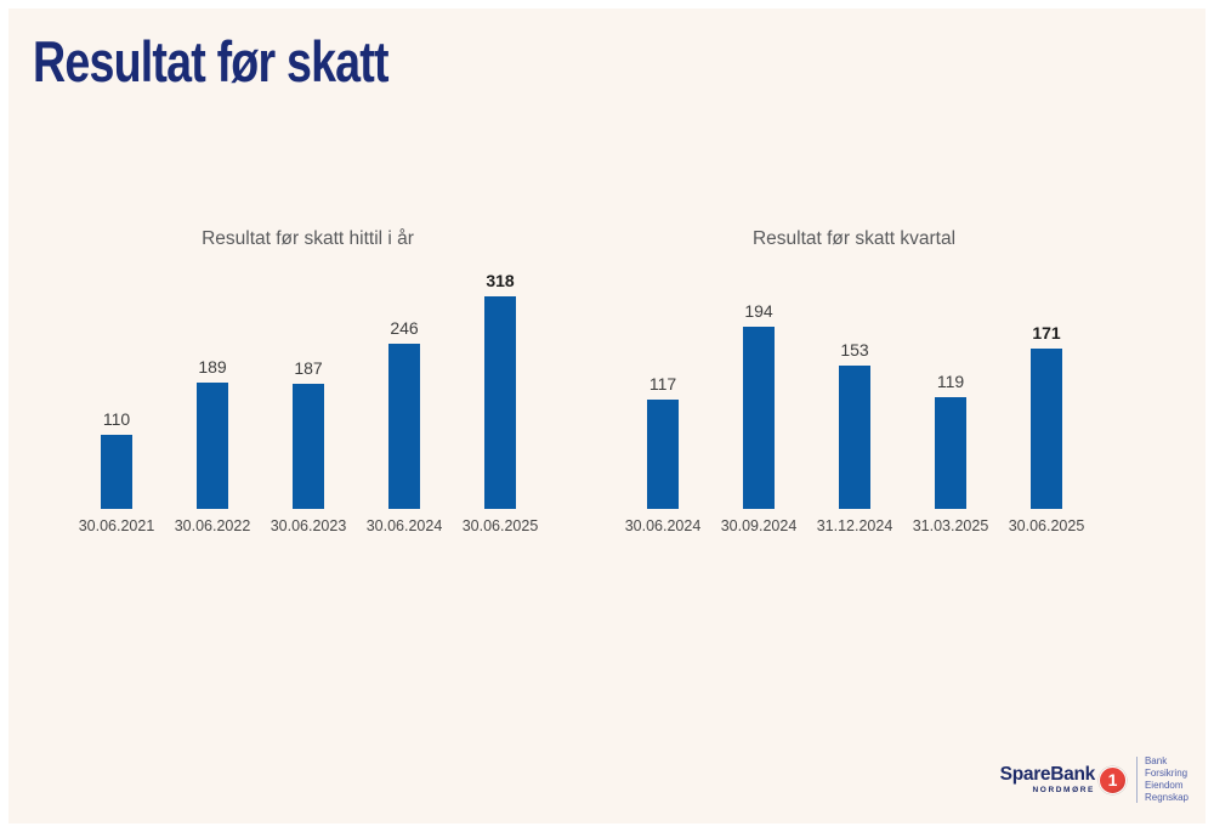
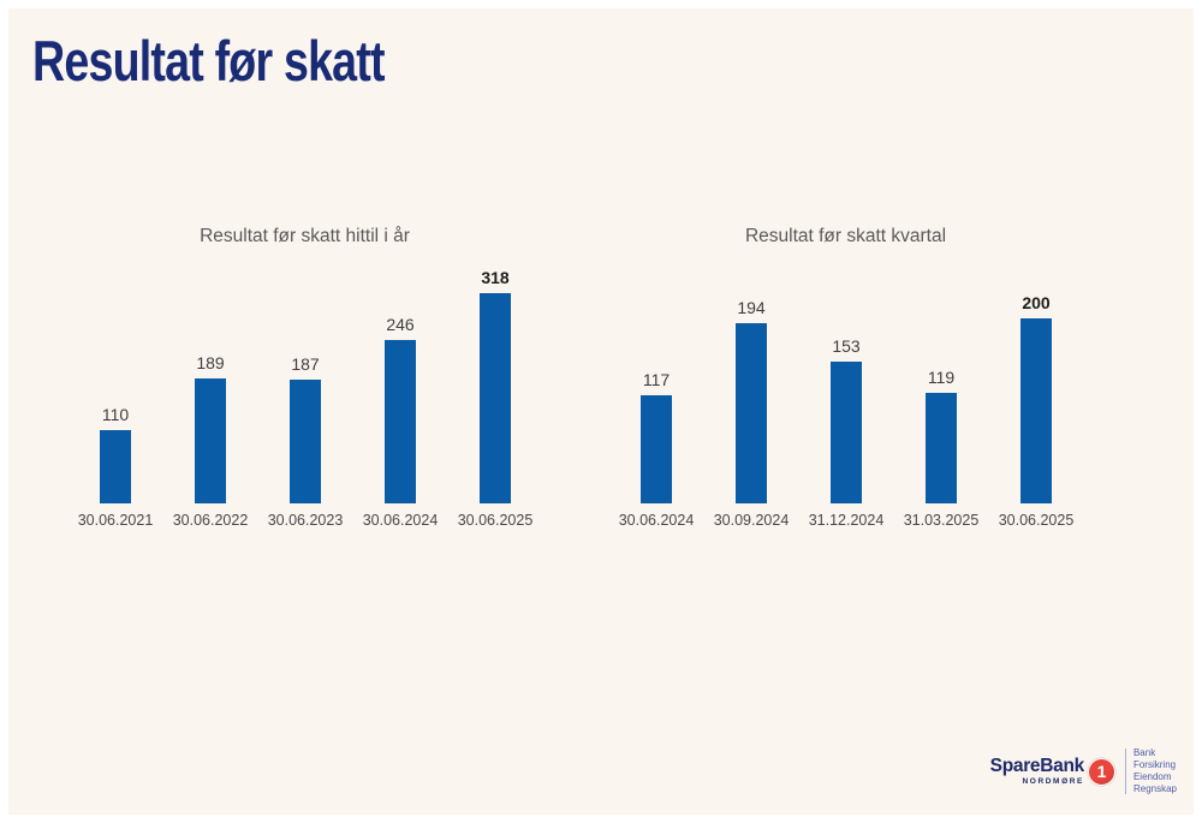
Resultat før skatt kvartal/30.06.2025: 171 -> 200
